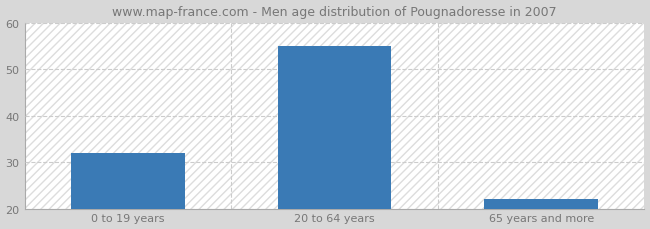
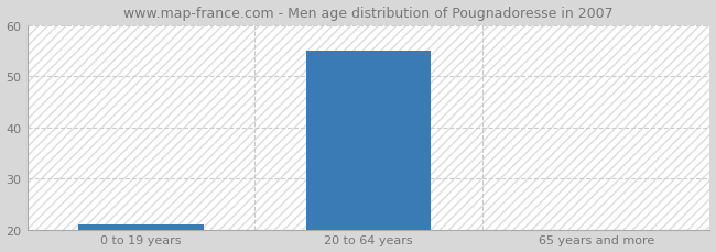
0 to 19 years: 32 -> 21
65 years and more: 22 -> 20
